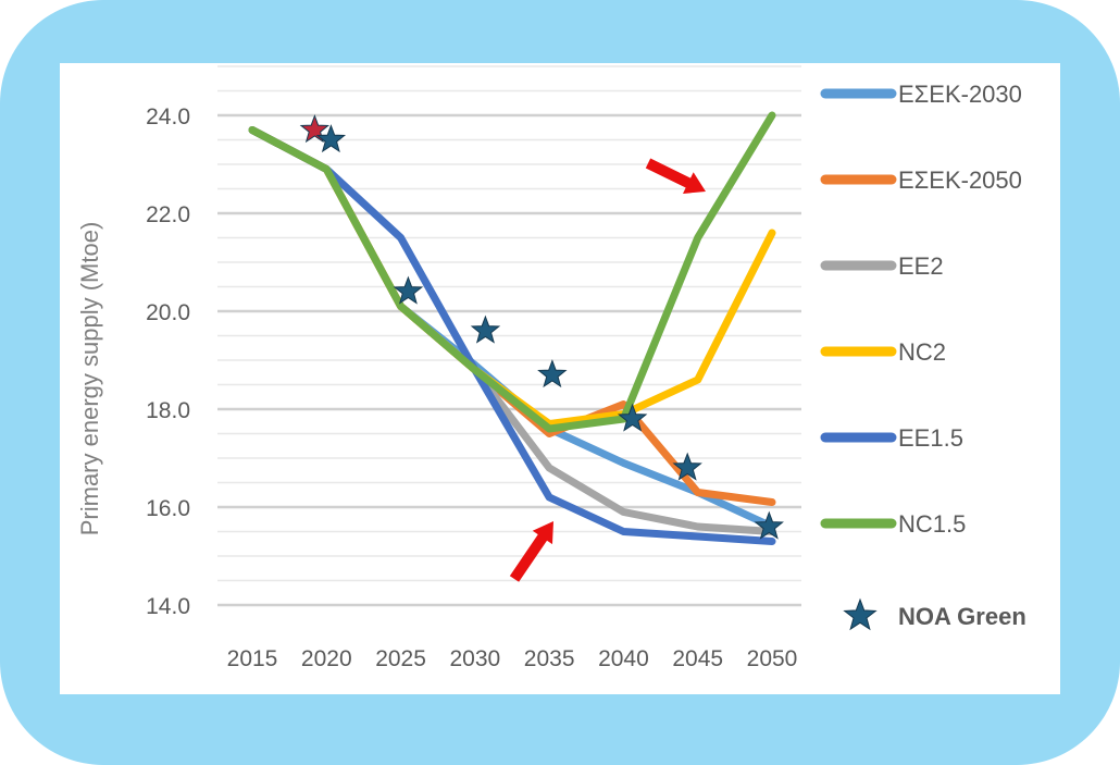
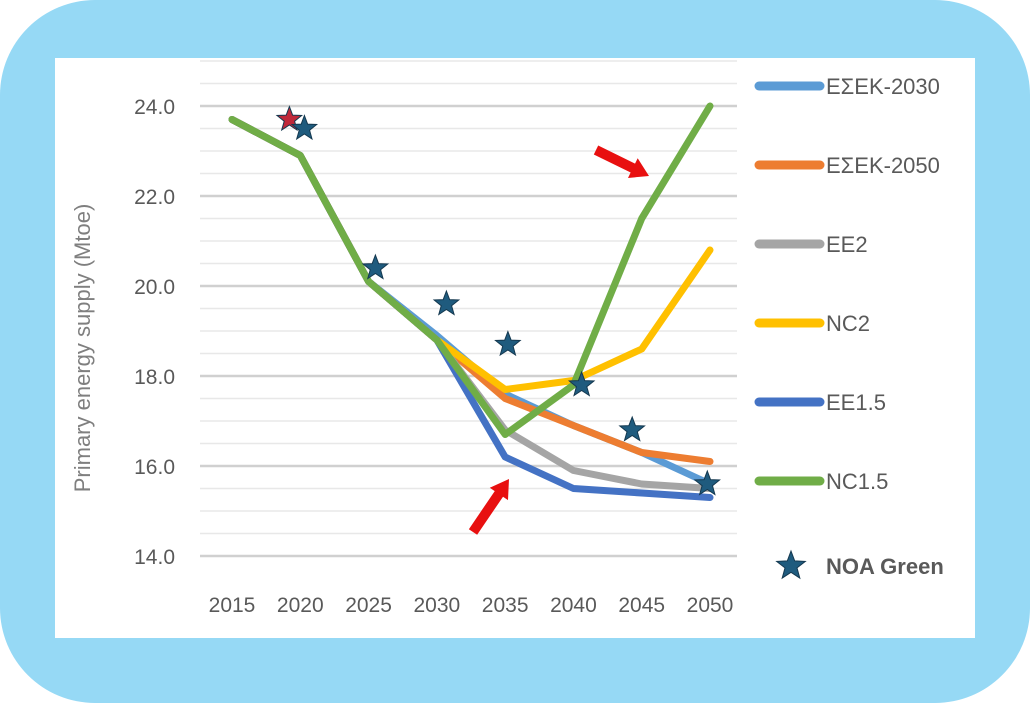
EE1.5/2025: 21.5 -> 20.1
NC1.5/2035: 17.6 -> 16.7
ΕΣΕΚ-2050/2040: 18.1 -> 16.9
NC2/2050: 21.6 -> 20.8
